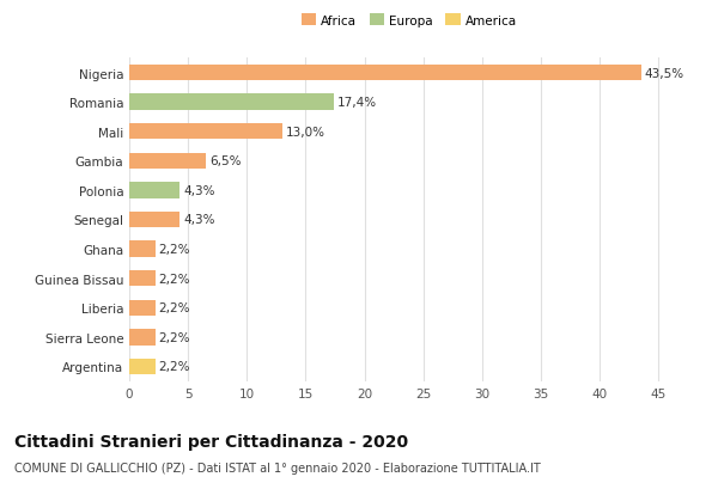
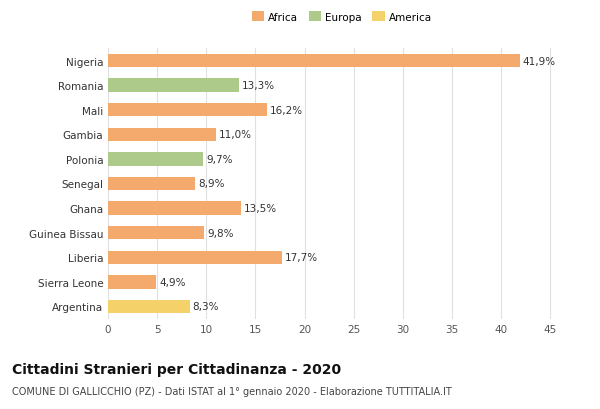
Nigeria: 43,5% -> 41,9%
Romania: 17,4% -> 13,3%
Mali: 13,0% -> 16,2%
Gambia: 6,5% -> 11,0%
Polonia: 4,3% -> 9,7%
Senegal: 4,3% -> 8,9%
Ghana: 2,2% -> 13,5%
Guinea Bissau: 2,2% -> 9,8%
Liberia: 2,2% -> 17,7%
Sierra Leone: 2,2% -> 4,9%
Argentina: 2,2% -> 8,3%
